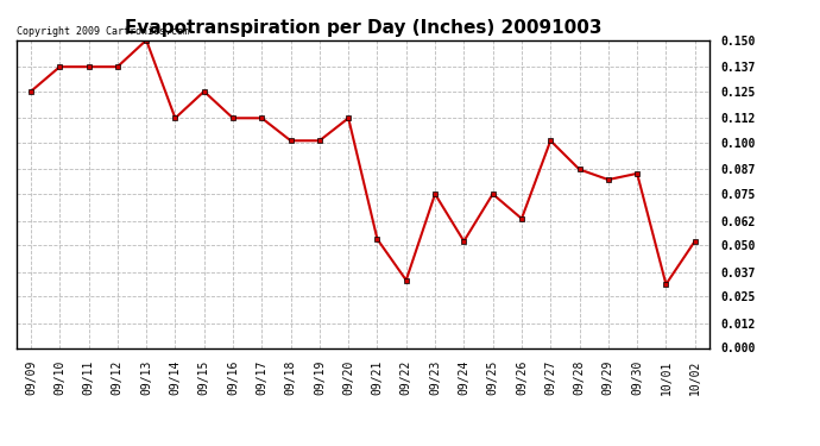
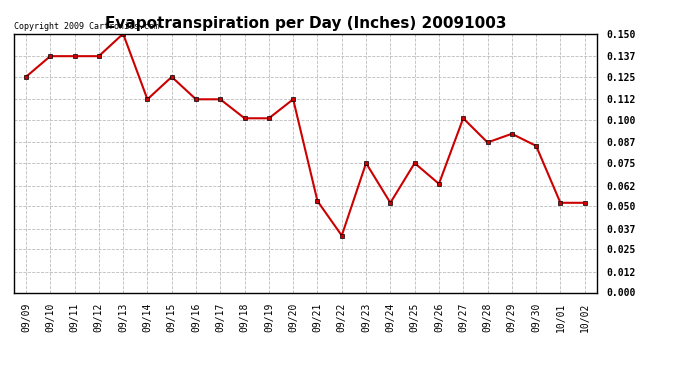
09/29: 0.082 -> 0.092
10/01: 0.031 -> 0.052
